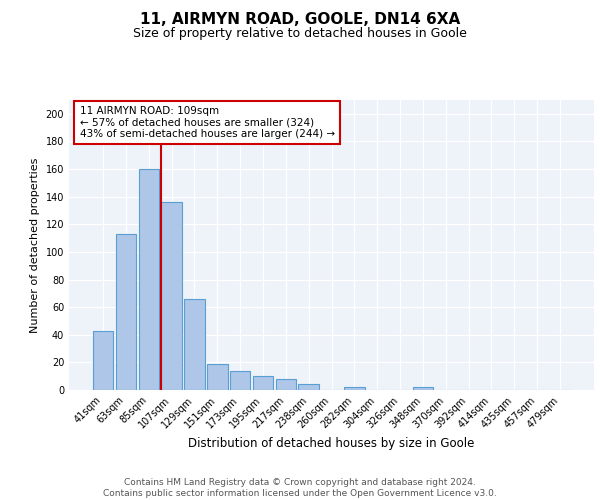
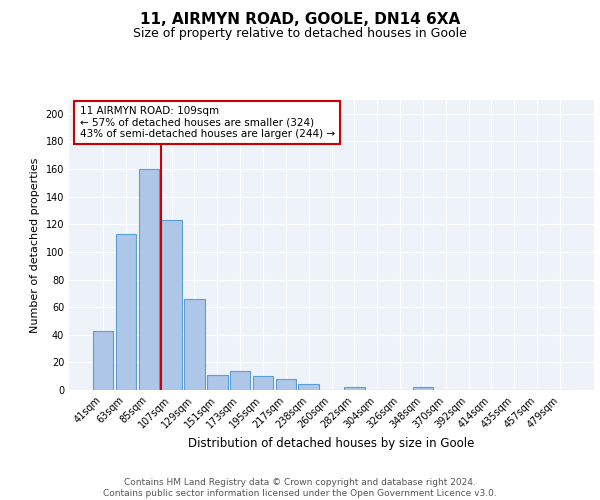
107sqm: 136 -> 123
151sqm: 19 -> 11
